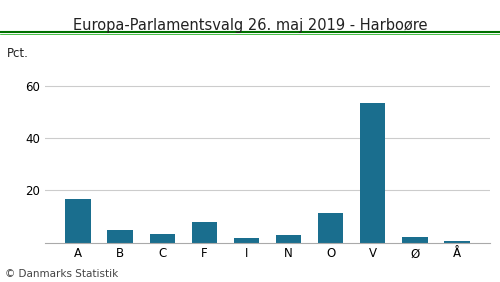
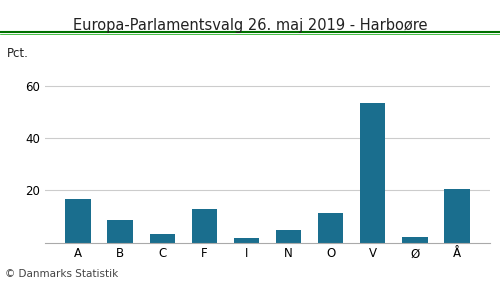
B: 4.7 -> 8.5
F: 7.7 -> 13.0
N: 2.7 -> 5.0
Å: 0.5 -> 20.5
